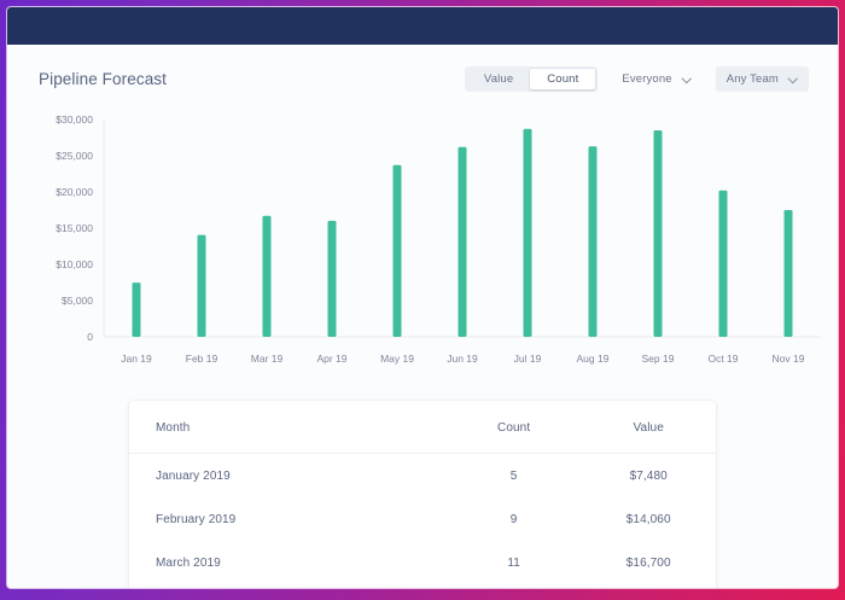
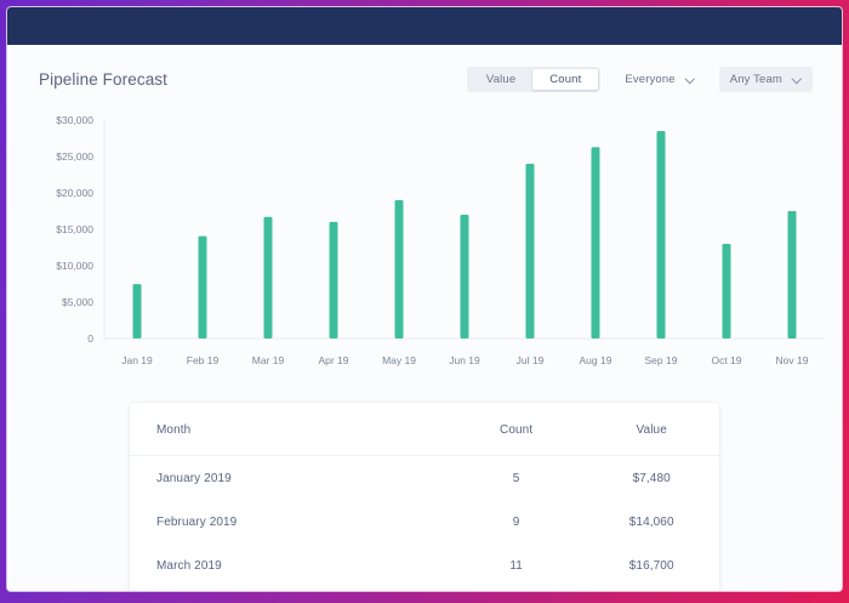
May 19: $24000 -> $19000
Jun 19: $26000 -> $17000
Jul 19: $29000 -> $24000
Oct 19: $20000 -> $13000
